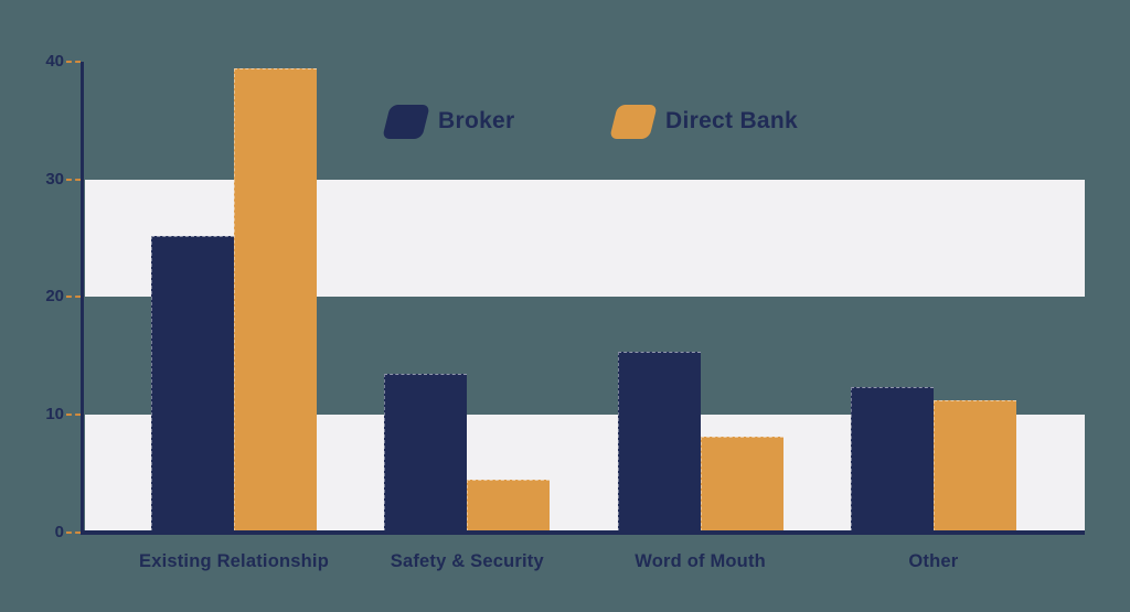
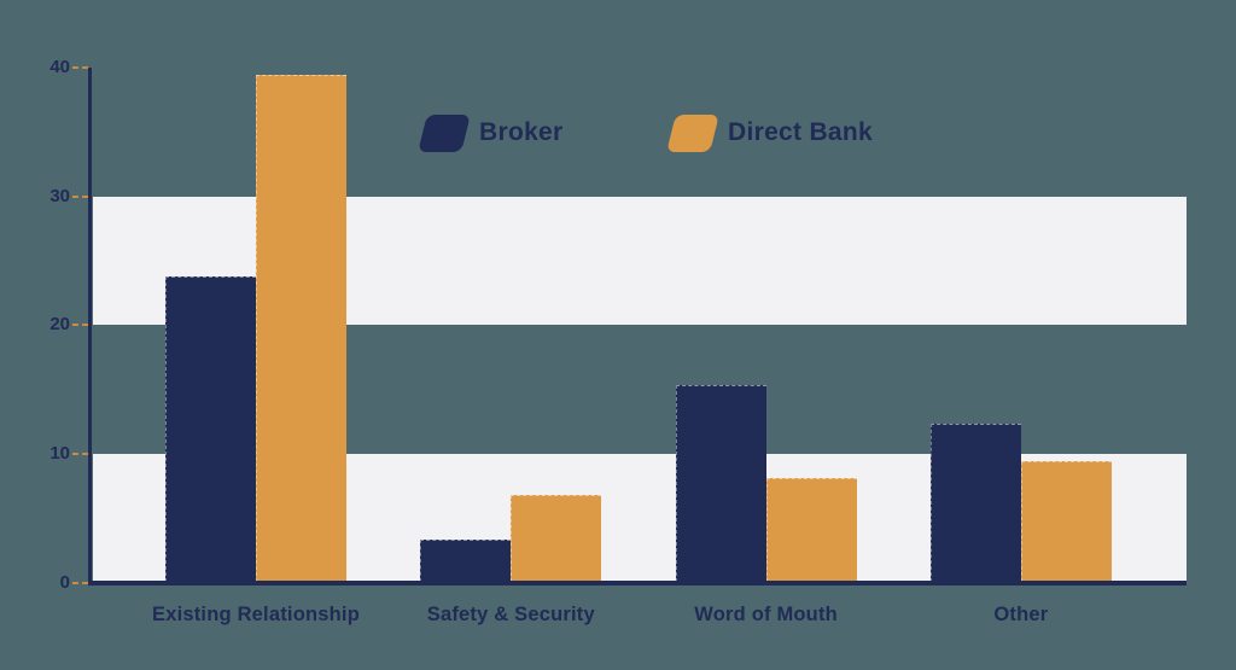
Broker/Existing Relationship: 25.2 -> 23.8
Broker/Safety & Security: 13.5 -> 3.3
Direct Bank/Safety & Security: 4.5 -> 6.8
Direct Bank/Other: 11.2 -> 9.4
